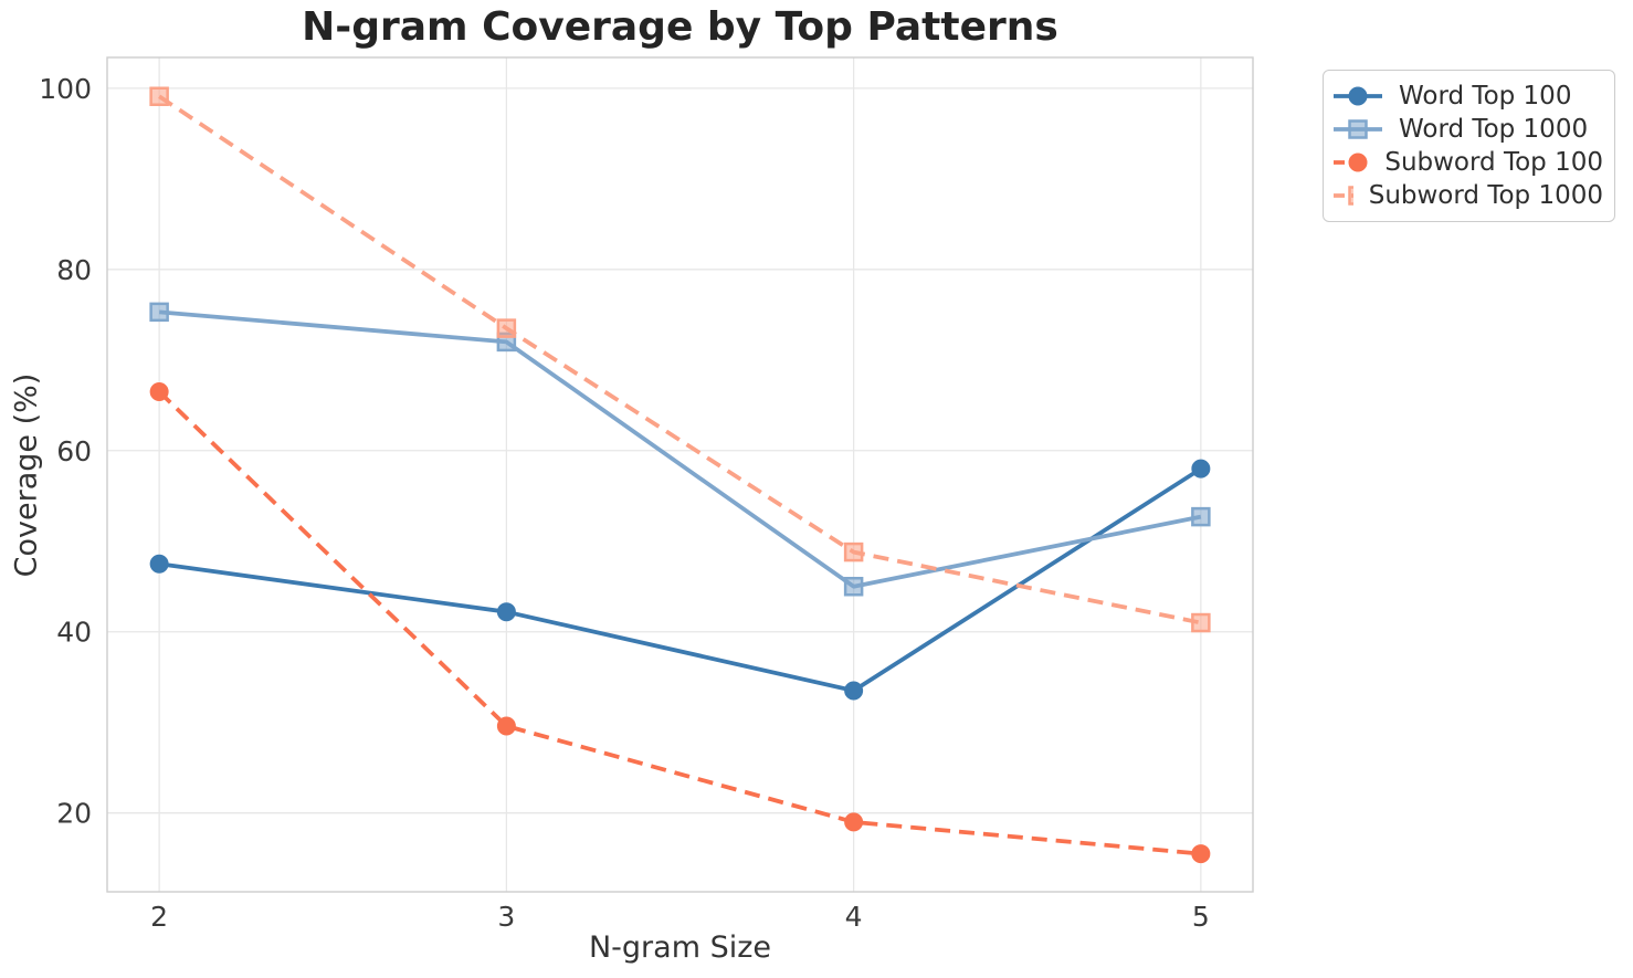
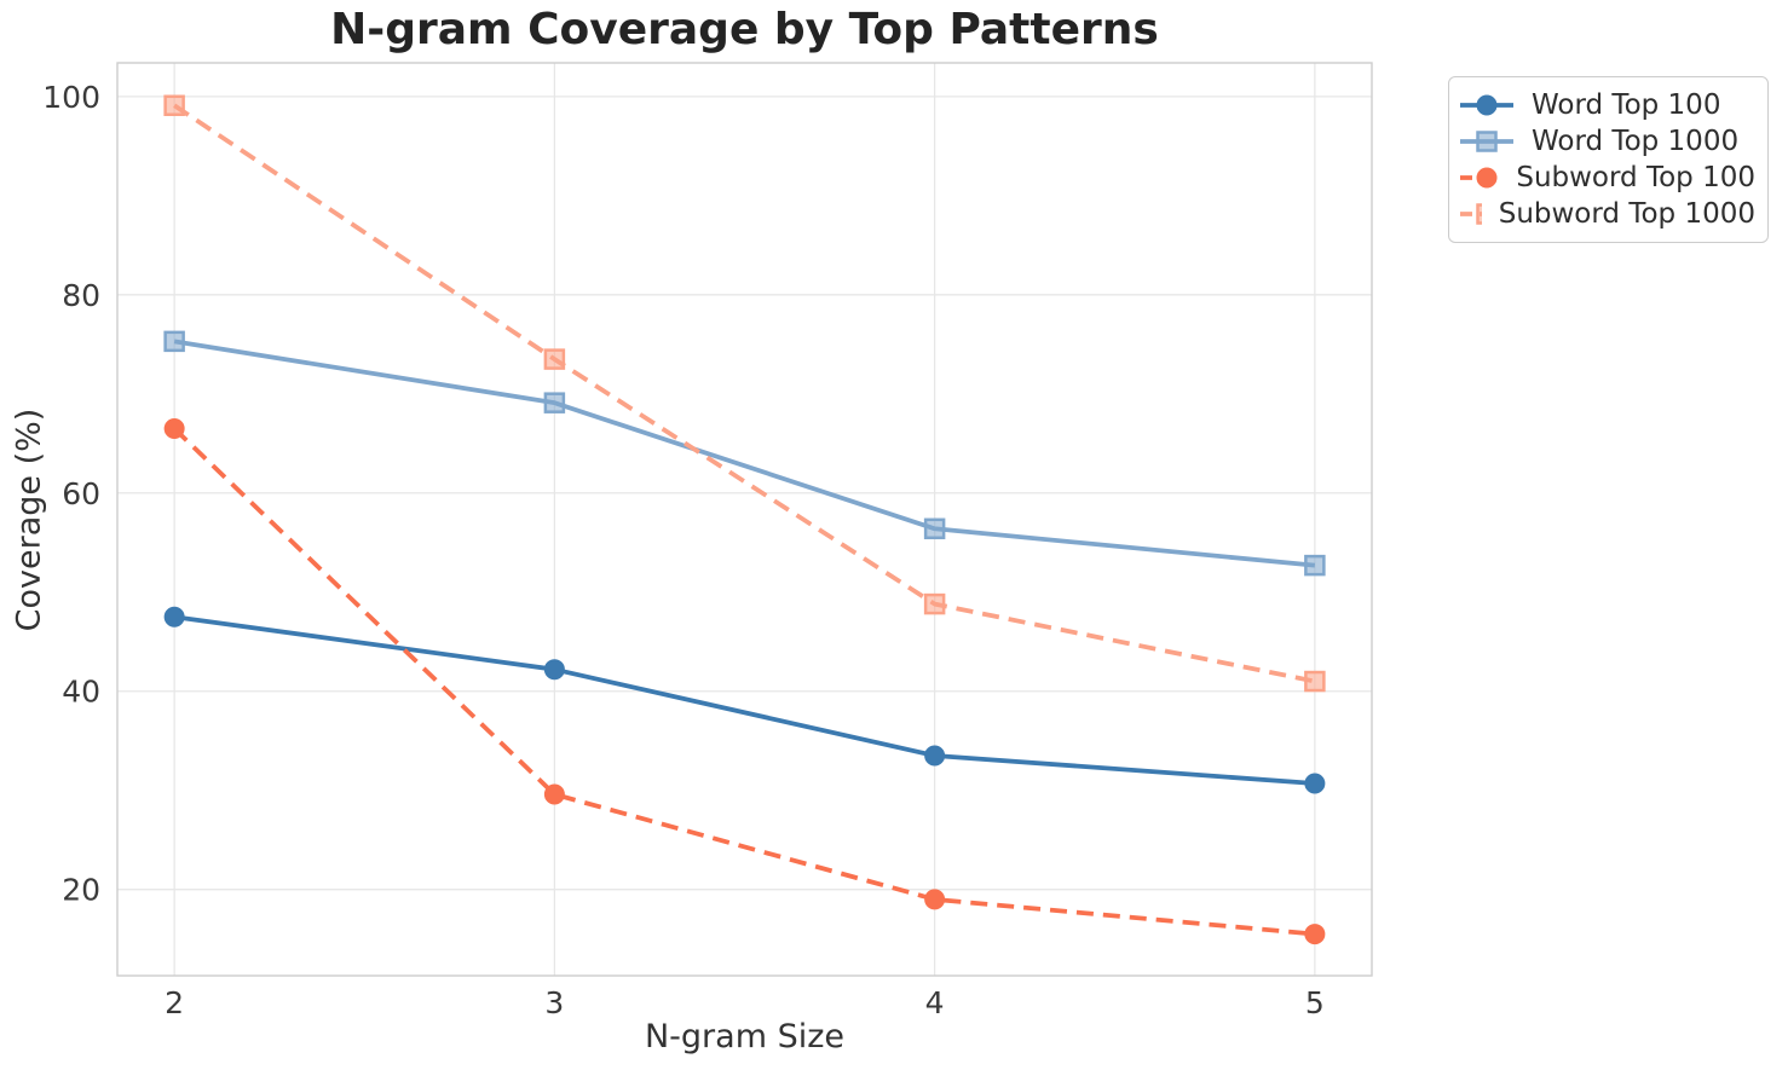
Word Top 1000/3: 72 -> 69
Word Top 1000/4: 45 -> 56
Word Top 100/5: 58 -> 31
